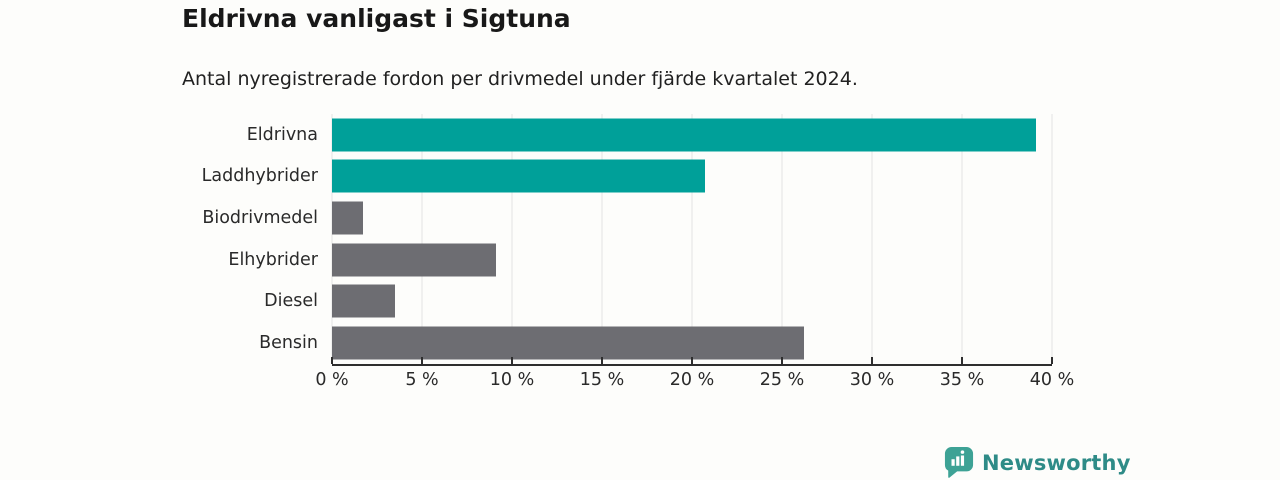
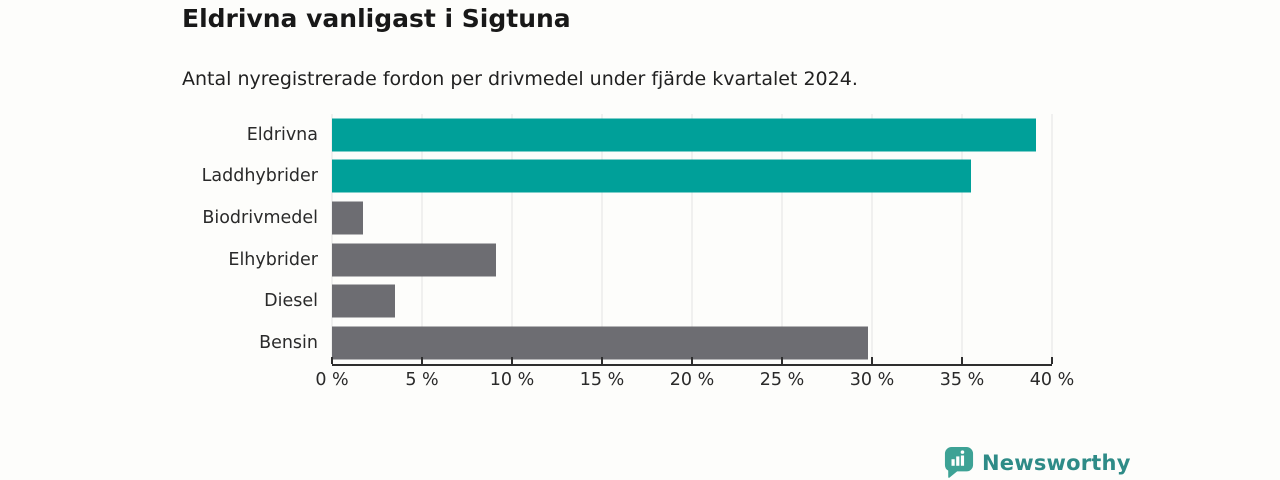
Laddhybrider: 20.7% -> 35.5%
Bensin: 26.2% -> 29.8%
